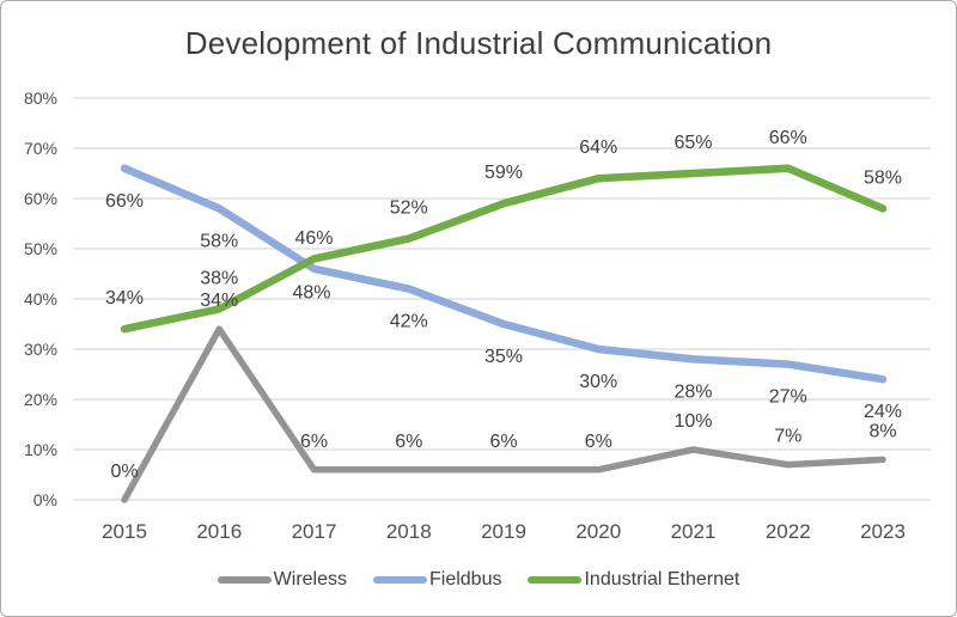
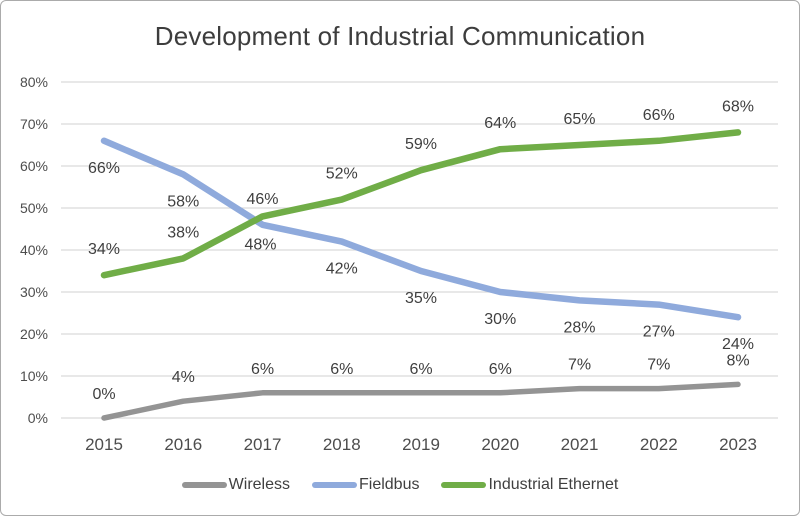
Wireless/2016: 34% -> 4%
Wireless/2021: 10% -> 7%
Industrial Ethernet/2023: 58% -> 68%
